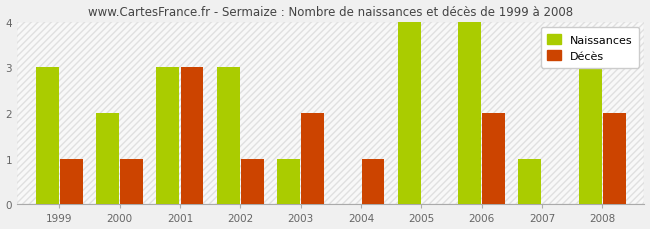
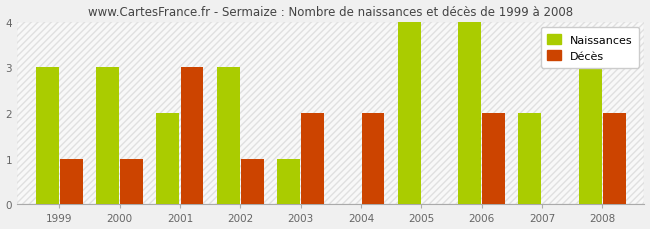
Naissances/2000: 2 -> 3
Naissances/2001: 3 -> 2
Décès/2004: 1 -> 2
Naissances/2007: 1 -> 2
